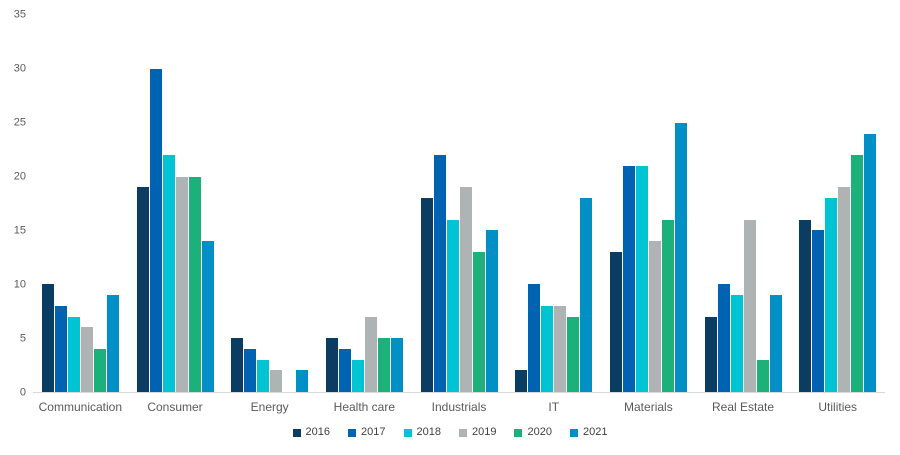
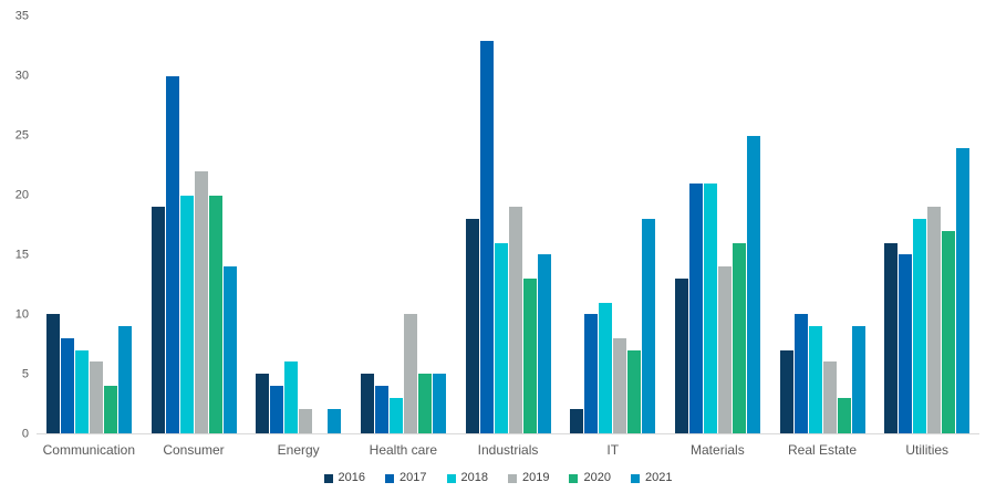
2018/Consumer: 22 -> 20
2019/Consumer: 20 -> 22
2018/Energy: 3 -> 6
2019/Health care: 7 -> 10
2017/Industrials: 22 -> 33
2018/IT: 8 -> 11
2019/Real Estate: 16 -> 6
2020/Utilities: 22 -> 17
